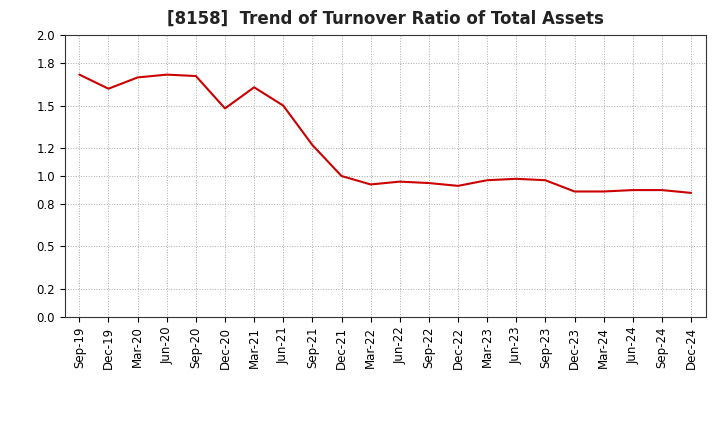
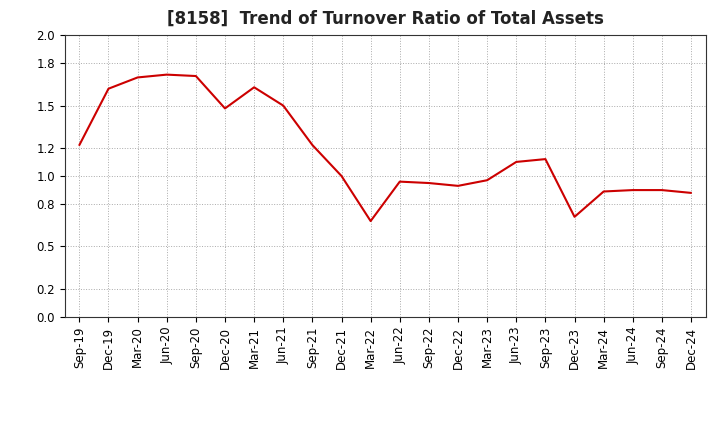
Sep-19: 1.72 -> 1.22
Mar-22: 0.94 -> 0.68
Jun-23: 0.98 -> 1.10
Sep-23: 0.97 -> 1.12
Dec-23: 0.89 -> 0.71
